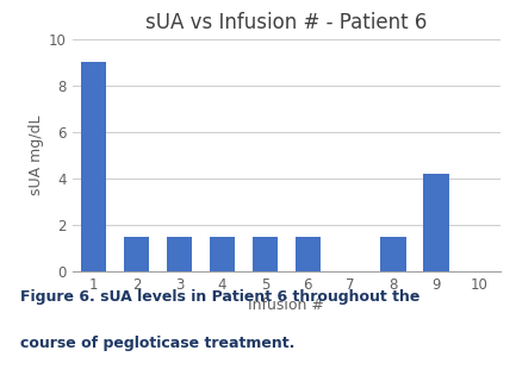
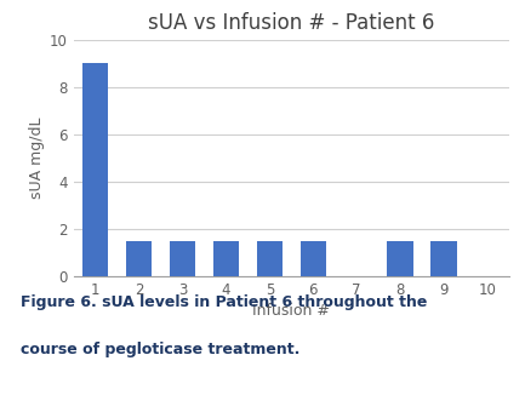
9: 4.2 -> 1.5
